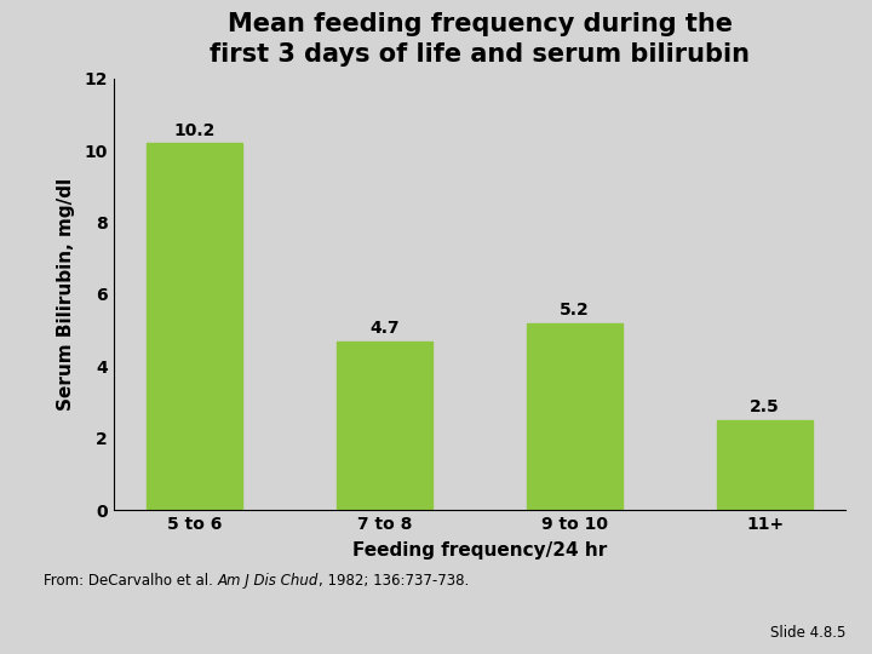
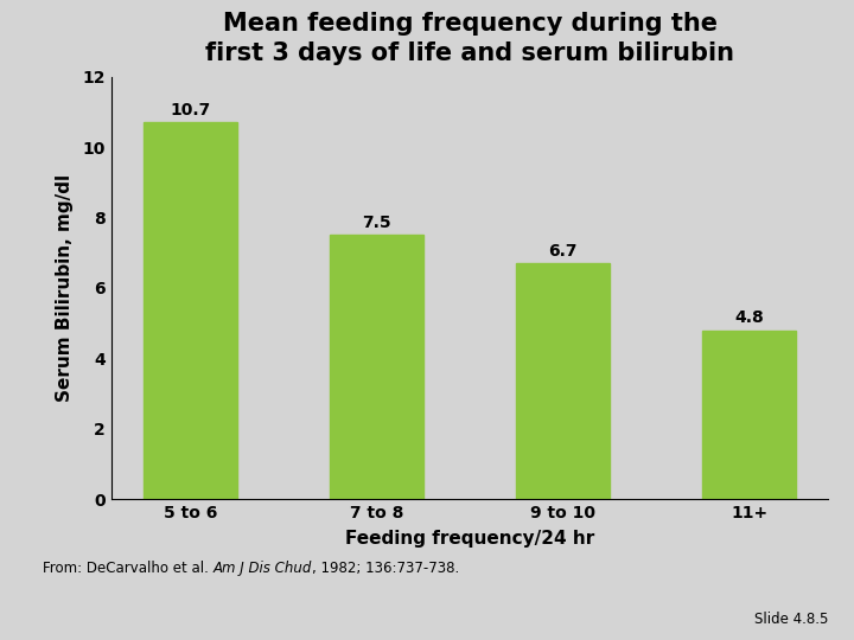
5 to 6: 10.2 -> 10.7
7 to 8: 4.7 -> 7.5
9 to 10: 5.2 -> 6.7
11+: 2.5 -> 4.8
